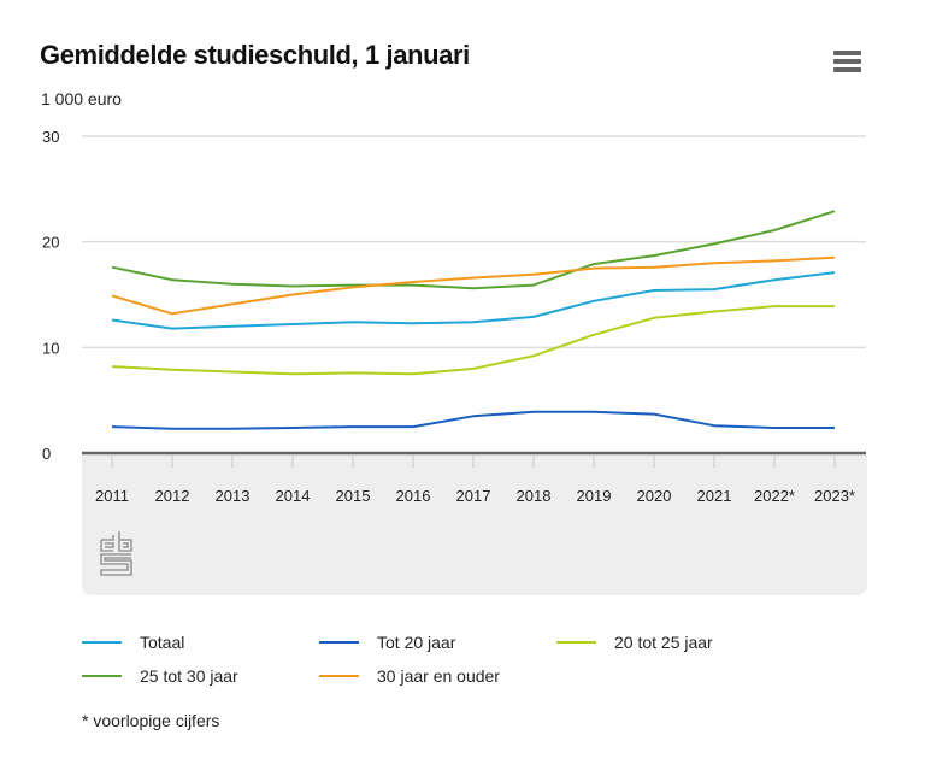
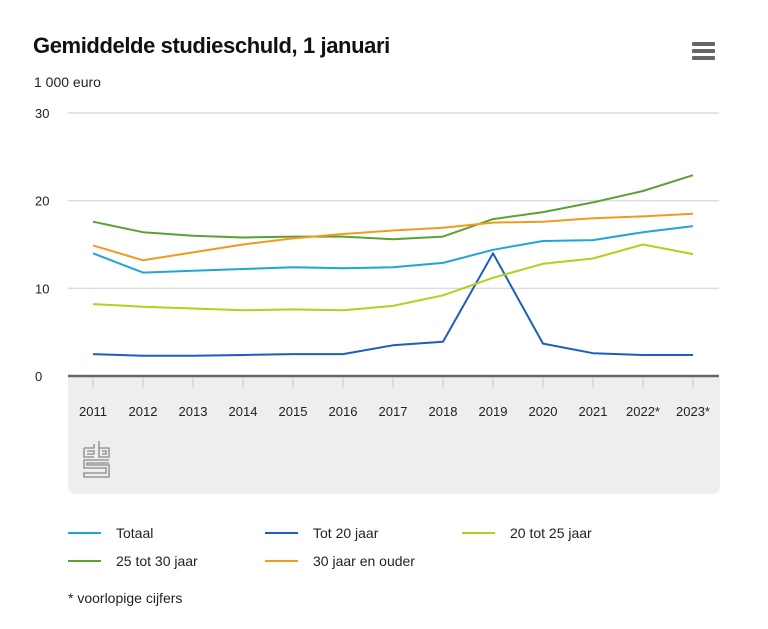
Totaal/2011: 13 -> 14
Tot 20 jaar/2019: 4 -> 14
20 tot 25 jaar/2022*: 14 -> 15
